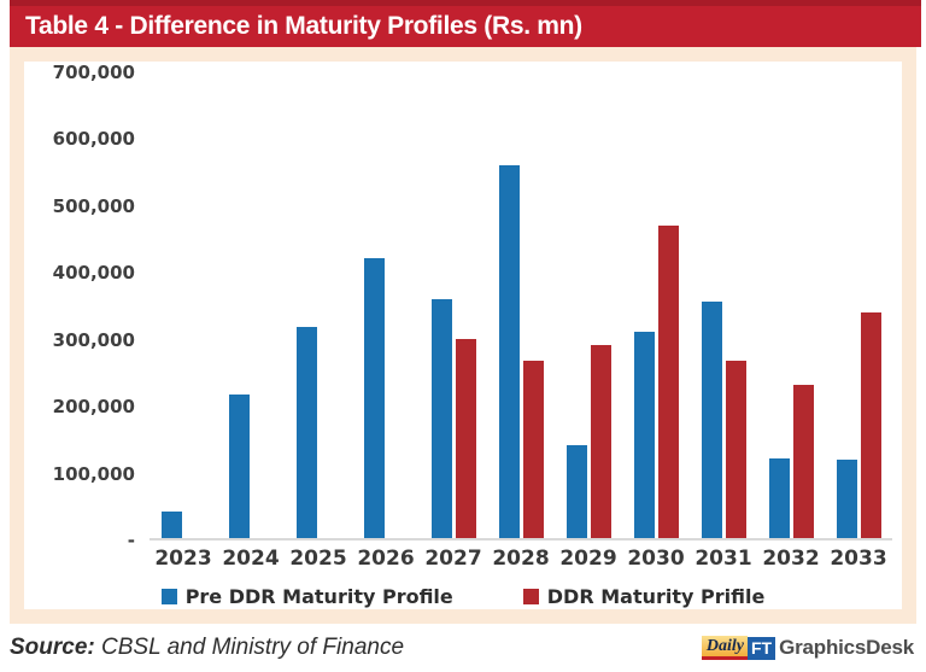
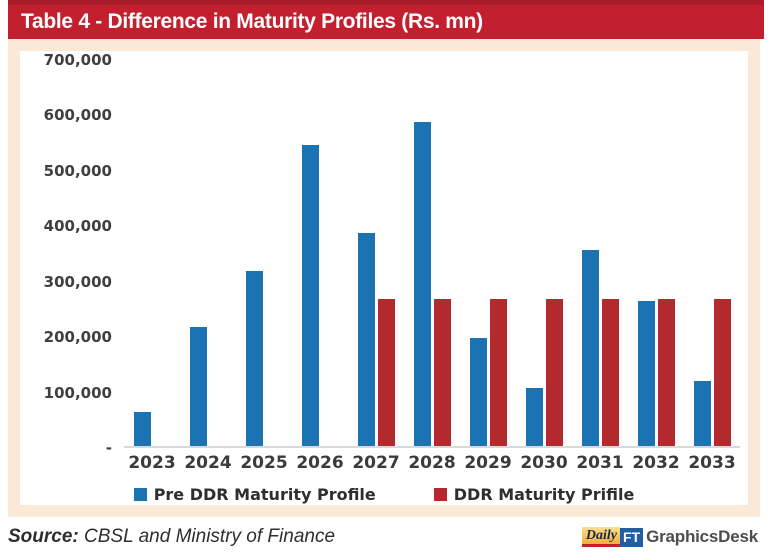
Pre DDR Maturity Profile/2023: 40000 -> 60000
Pre DDR Maturity Profile/2026: 420000 -> 540000
Pre DDR Maturity Profile/2027: 360000 -> 390000
DDR Maturity Prifile/2027: 300000 -> 270000
Pre DDR Maturity Profile/2028: 560000 -> 590000
Pre DDR Maturity Profile/2029: 140000 -> 200000
DDR Maturity Prifile/2029: 290000 -> 270000
Pre DDR Maturity Profile/2030: 310000 -> 110000
DDR Maturity Prifile/2030: 470000 -> 270000
Pre DDR Maturity Profile/2032: 120000 -> 260000
DDR Maturity Prifile/2032: 230000 -> 270000
DDR Maturity Prifile/2033: 340000 -> 270000
